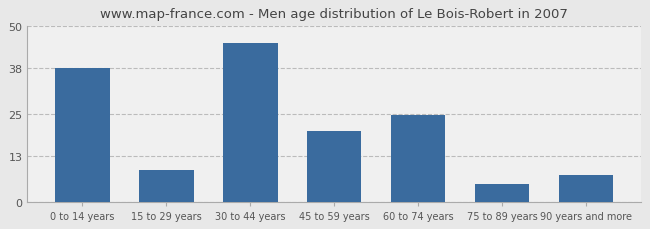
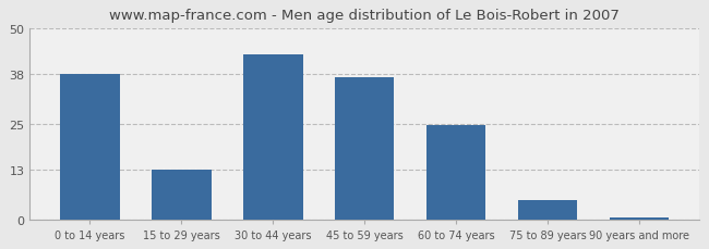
15 to 29 years: 9.0 -> 13.0
30 to 44 years: 45.0 -> 43.0
45 to 59 years: 20.0 -> 37.0
90 years and more: 7.5 -> 0.4
